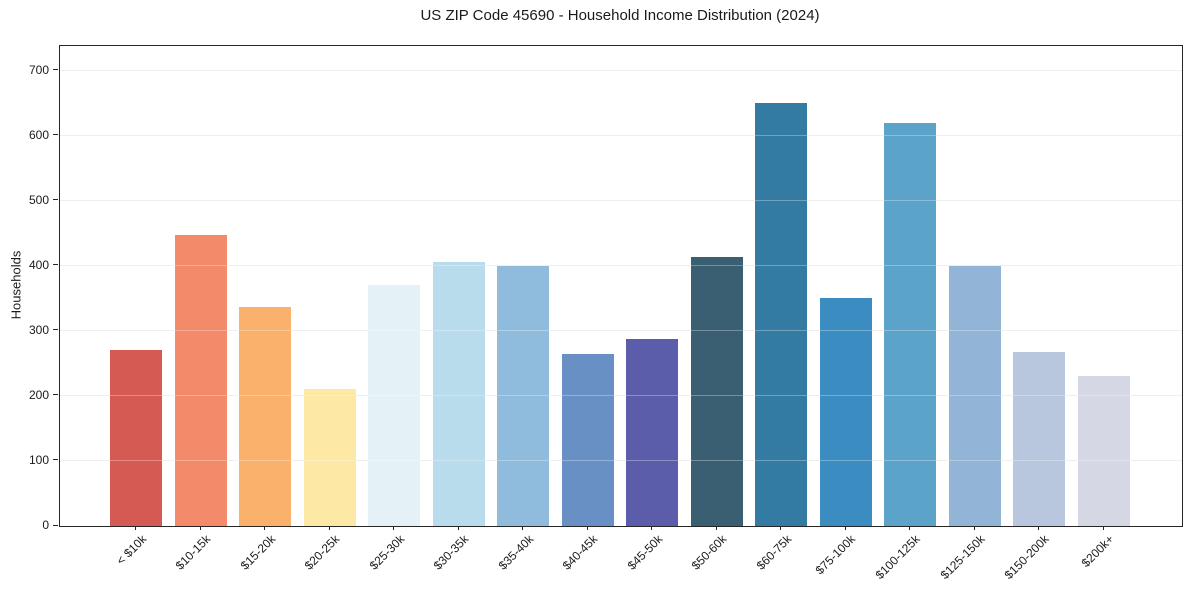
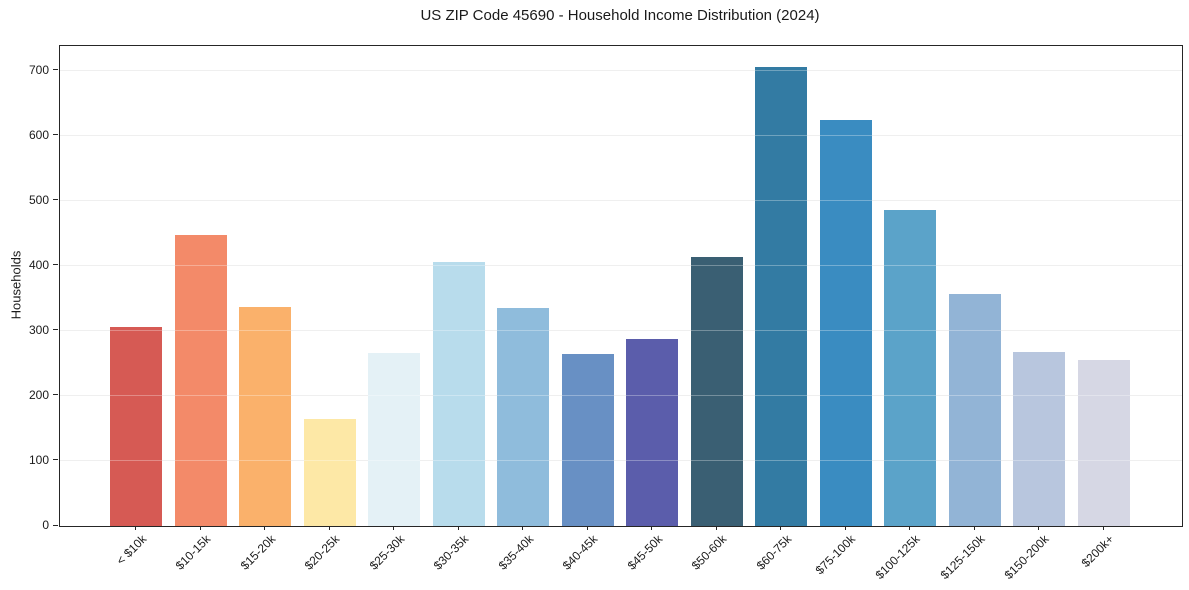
< $10k: 270 -> 310
$20-25k: 210 -> 160
$25-30k: 370 -> 270
$35-40k: 400 -> 340
$60-75k: 650 -> 710
$75-100k: 350 -> 620
$100-125k: 620 -> 490
$125-150k: 400 -> 360
$200k+: 230 -> 260
